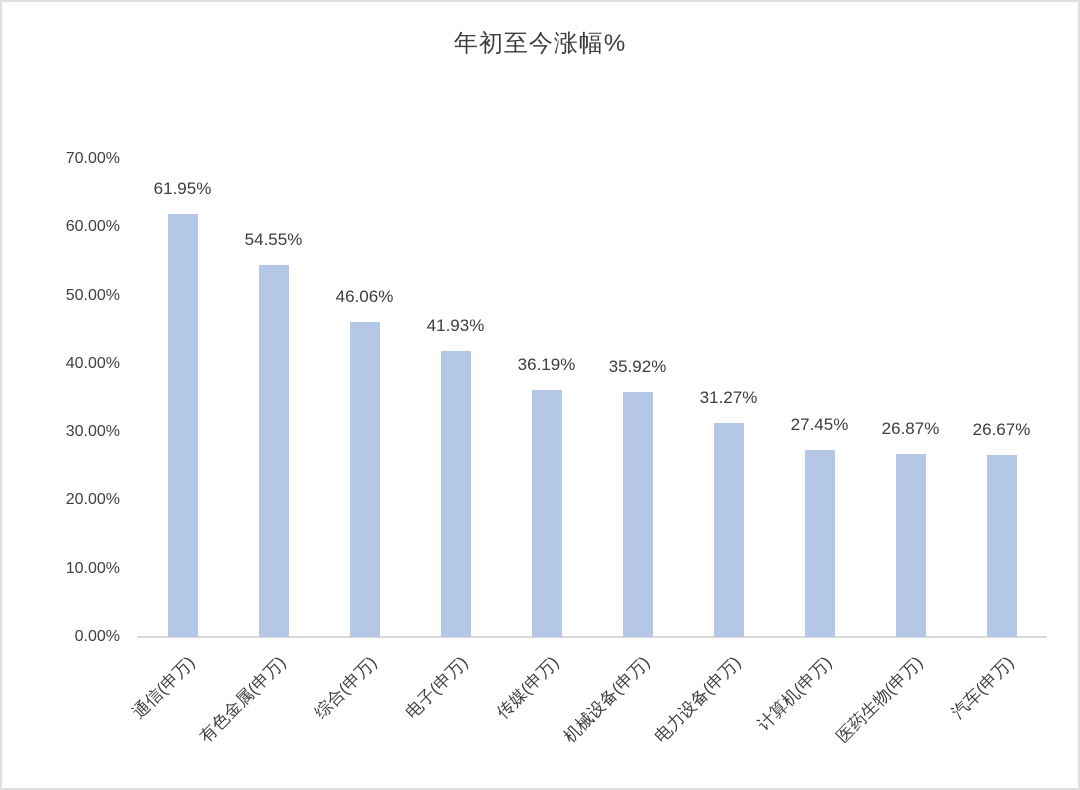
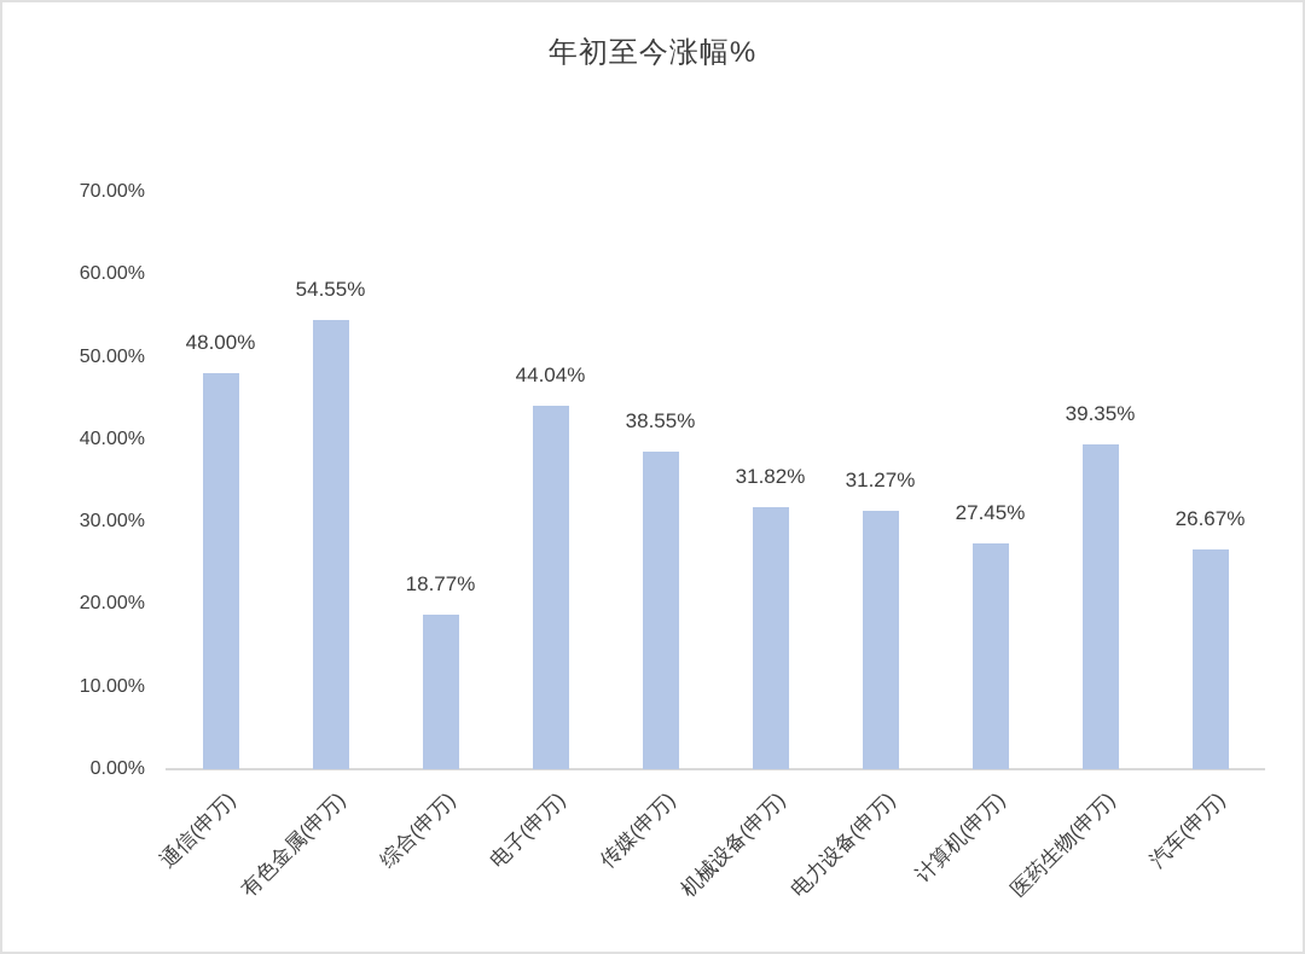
通信(申万): 61.95% -> 48.00%
综合(申万): 46.06% -> 18.77%
电子(申万): 41.93% -> 44.04%
传媒(申万): 36.19% -> 38.55%
机械设备(申万): 35.92% -> 31.82%
医药生物(申万): 26.87% -> 39.35%
